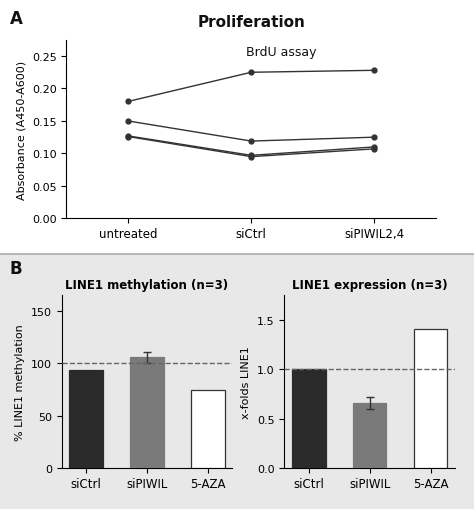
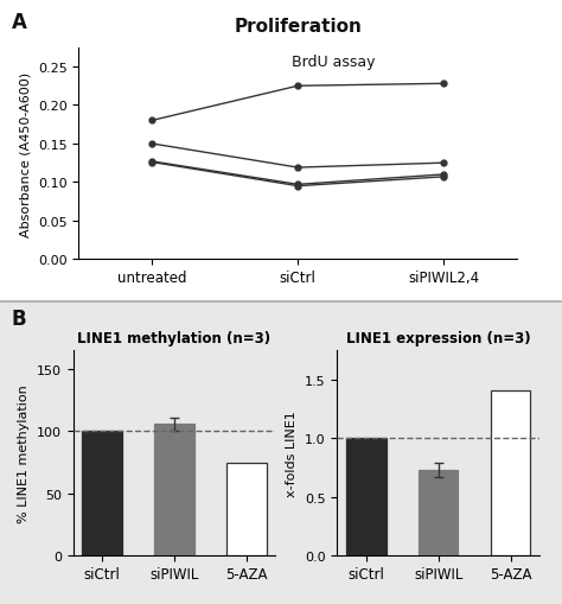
LINE1 methylation (n=3)/siCtrl: 93 -> 100
LINE1 expression (n=3)/siPIWIL: 0.66 -> 0.73
